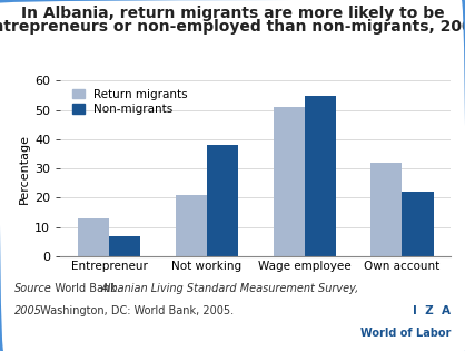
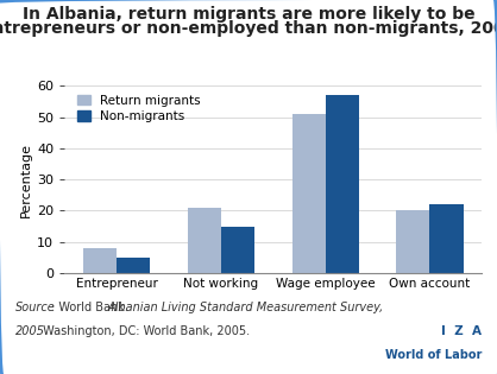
Return migrants/Entrepreneur: 13 -> 8
Non-migrants/Entrepreneur: 7 -> 5
Non-migrants/Not working: 38 -> 15
Non-migrants/Wage employee: 55 -> 57
Return migrants/Own account: 32 -> 20
